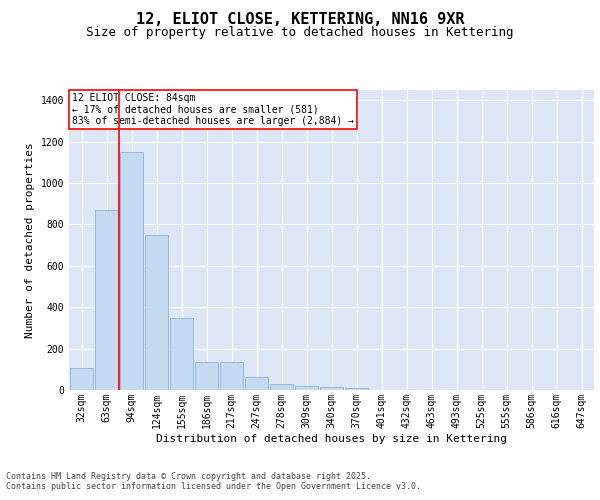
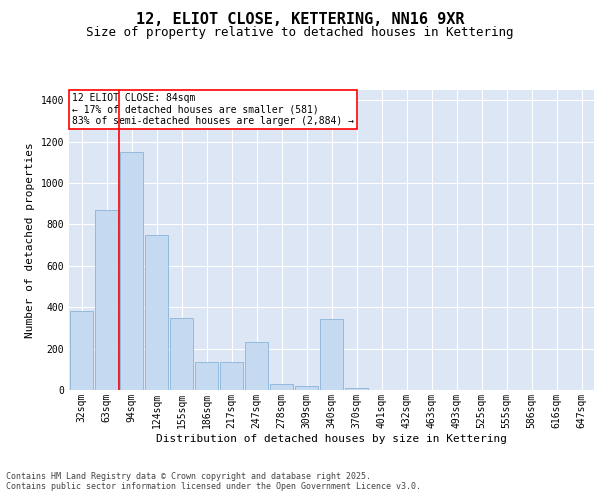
32sqm: 105 -> 380
247sqm: 65 -> 230
340sqm: 15 -> 345
